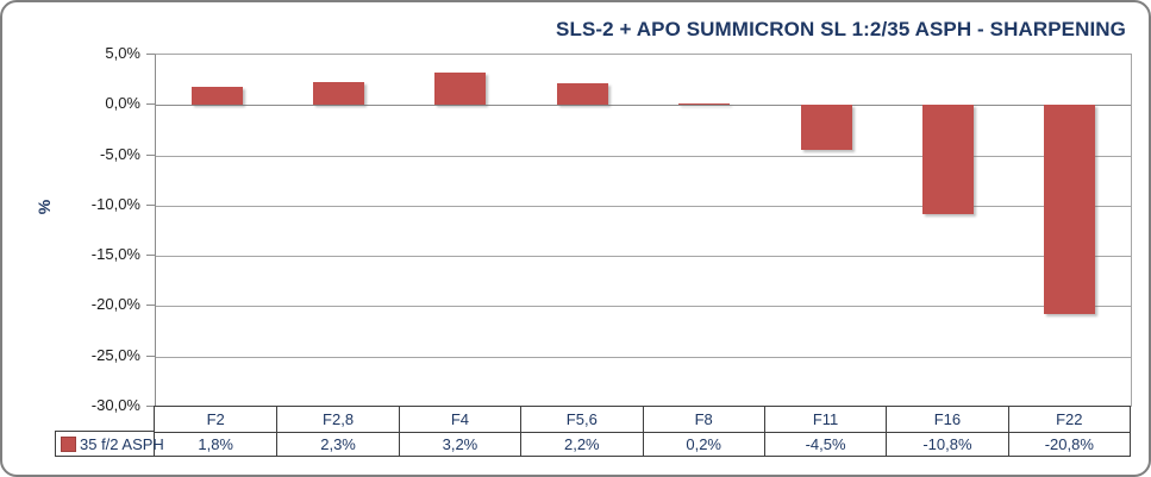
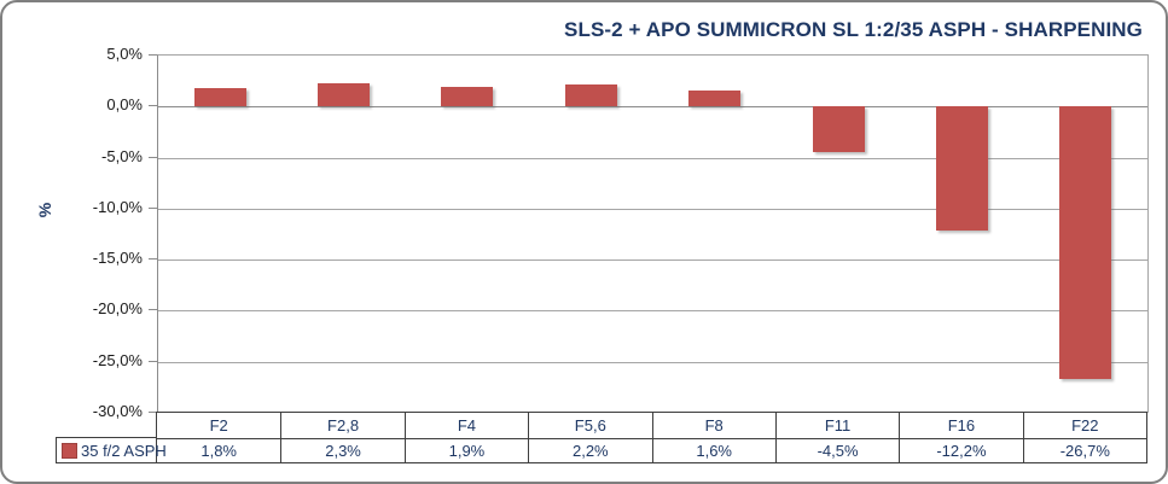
F4: 3,2% -> 1,9%
F8: 0,2% -> 1,6%
F16: -10,8% -> -12,2%
F22: -20,8% -> -26,7%
